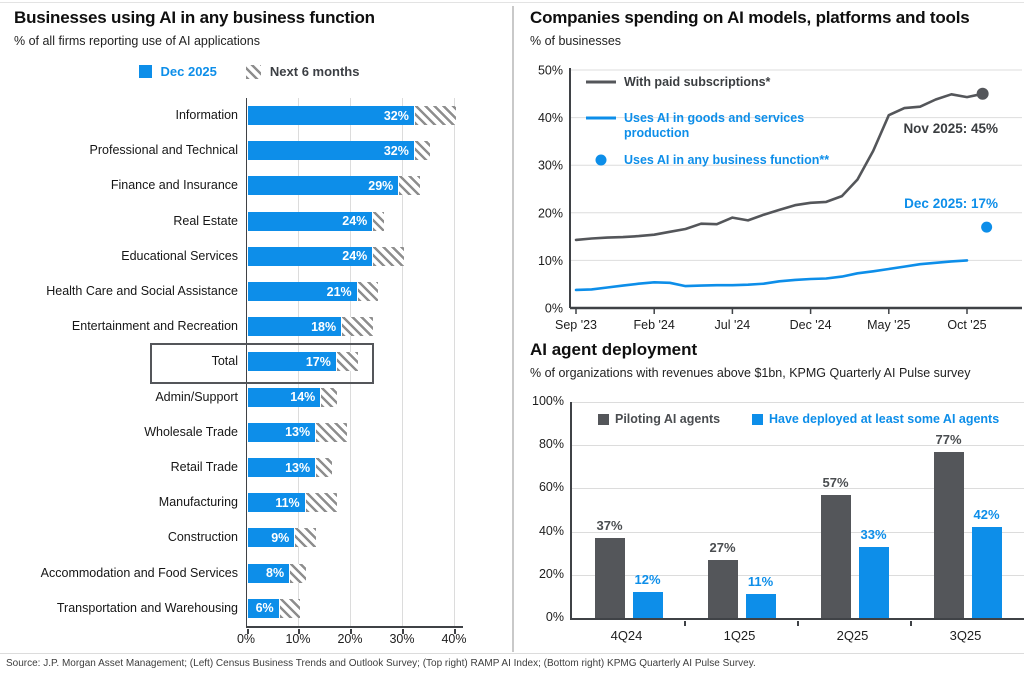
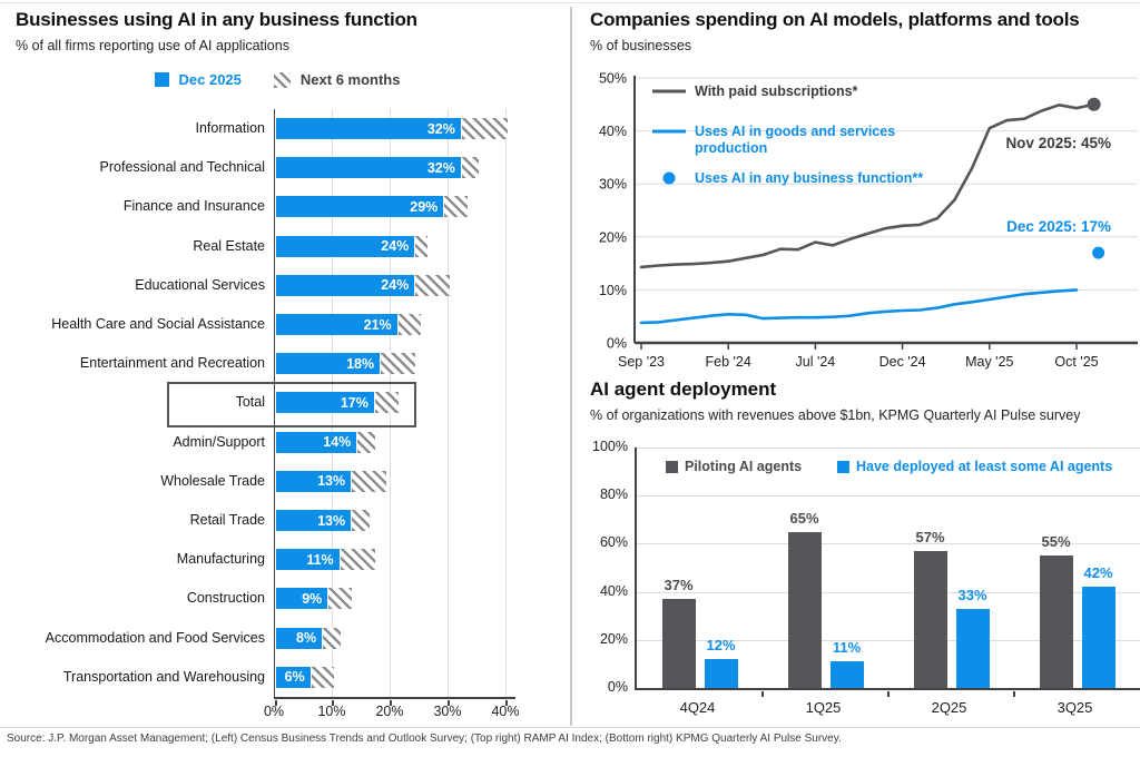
AI agent deployment/Piloting AI agents/1Q25: 27% -> 65%
AI agent deployment/Piloting AI agents/3Q25: 77% -> 55%
